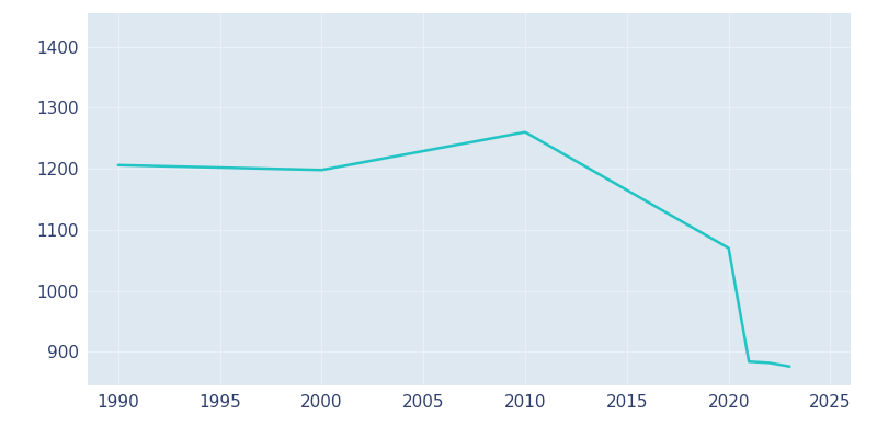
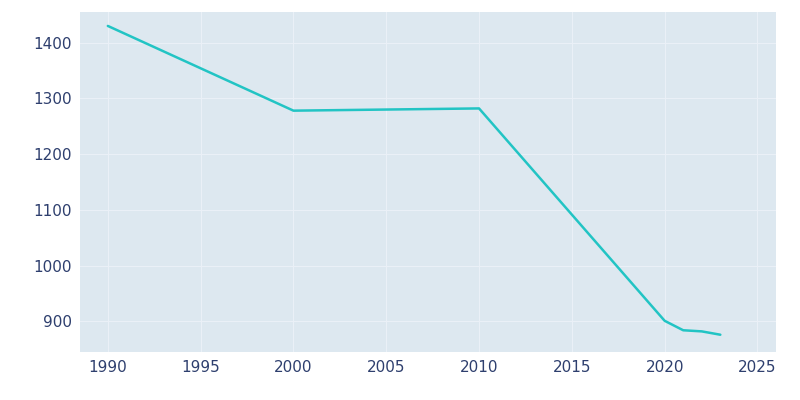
1990: 1206 -> 1430
2000: 1198 -> 1278
2010: 1260 -> 1282
2020: 1070 -> 901
